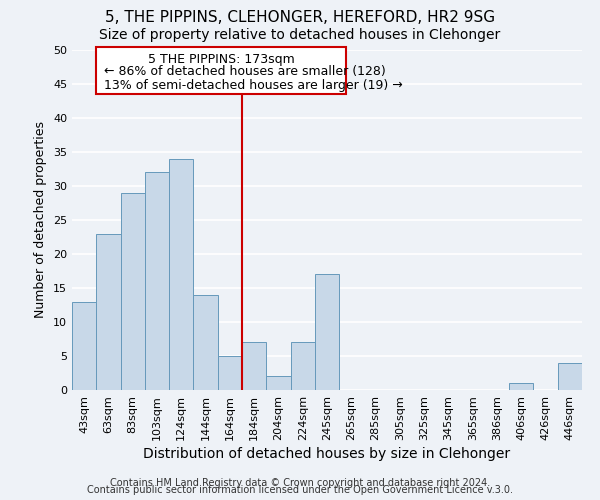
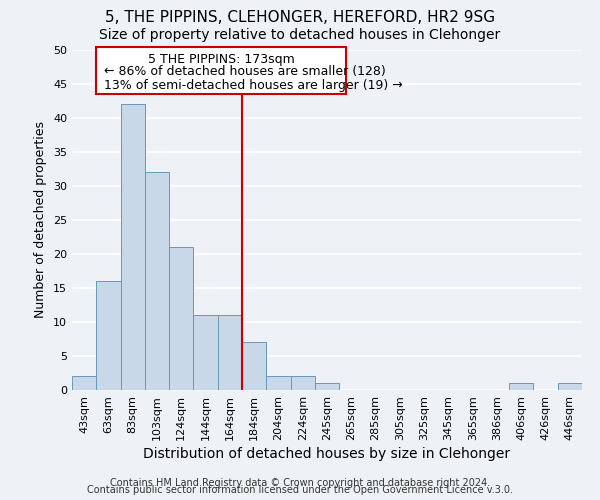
43sqm: 13 -> 2
63sqm: 23 -> 16
83sqm: 29 -> 42
124sqm: 34 -> 21
144sqm: 14 -> 11
164sqm: 5 -> 11
224sqm: 7 -> 2
245sqm: 17 -> 1
446sqm: 4 -> 1
